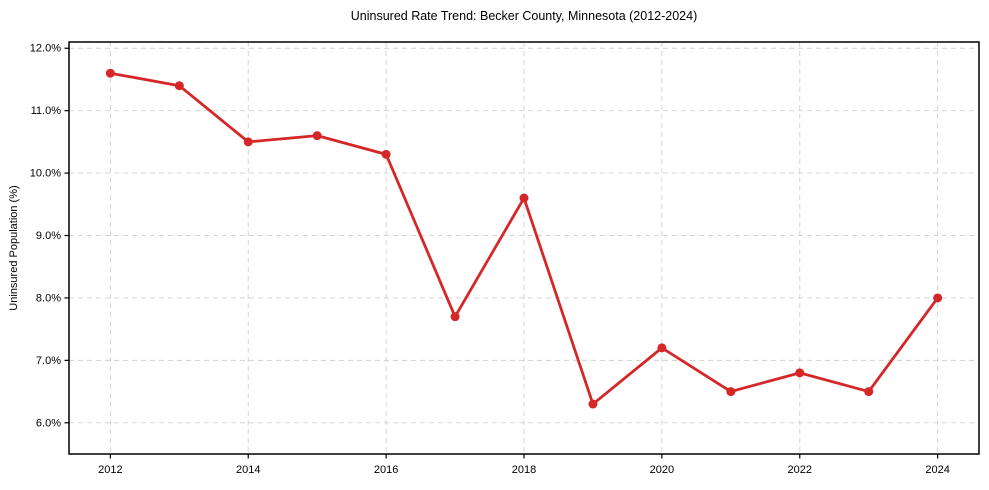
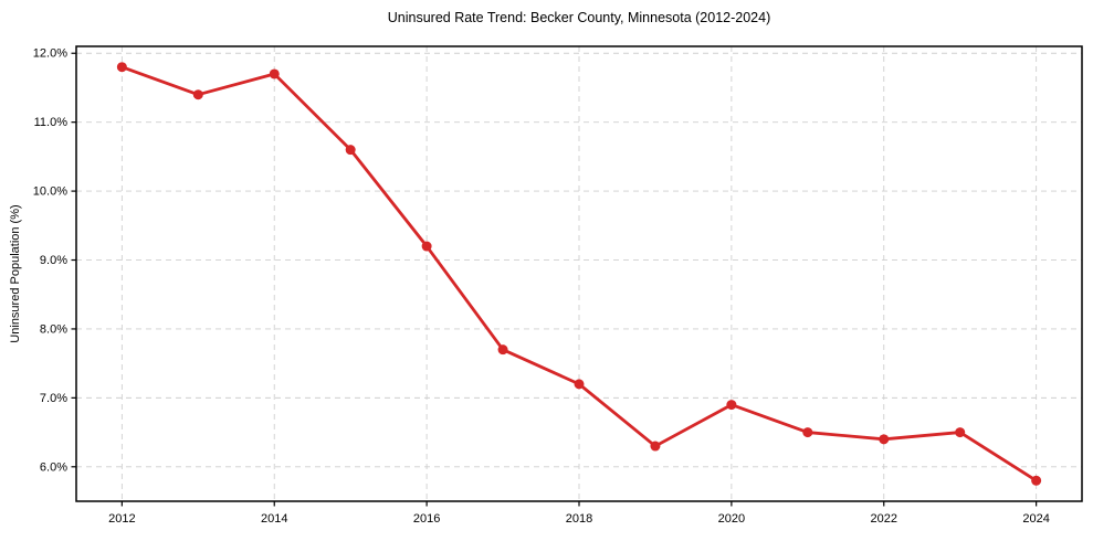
2012: 11.6% -> 11.8%
2014: 10.5% -> 11.7%
2016: 10.3% -> 9.2%
2018: 9.6% -> 7.2%
2020: 7.2% -> 6.9%
2022: 6.8% -> 6.4%
2024: 8.0% -> 5.8%
